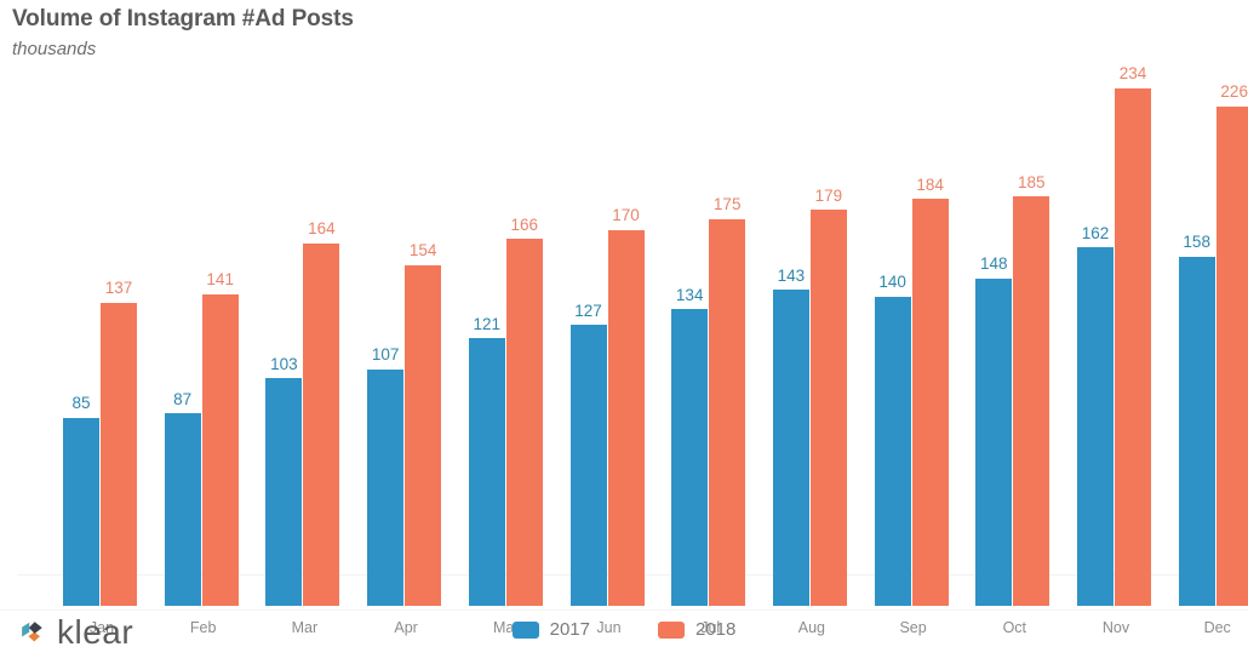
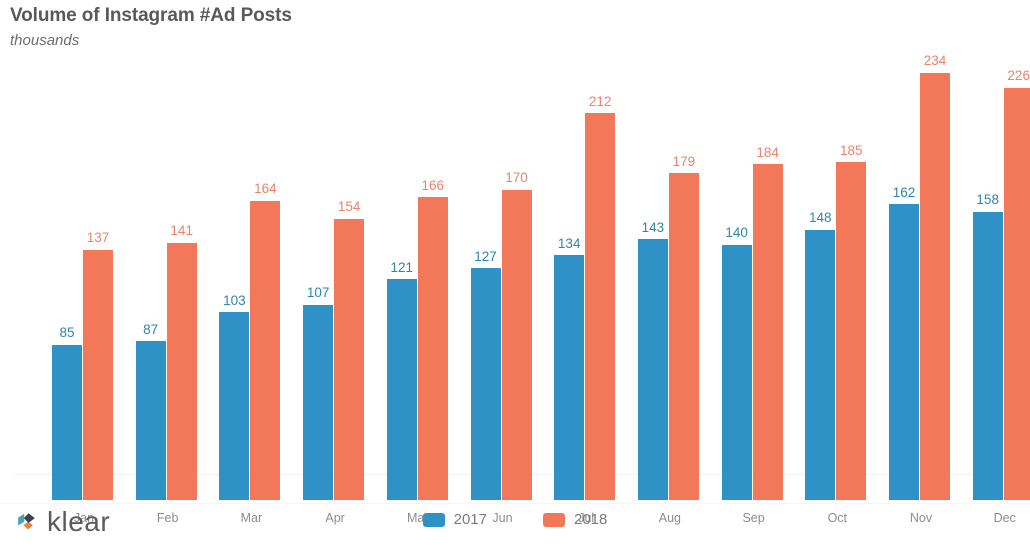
2018/Jul: 175 -> 212
